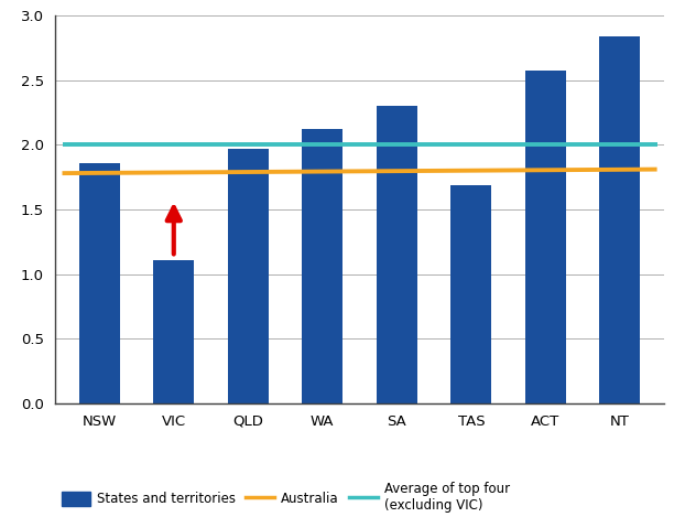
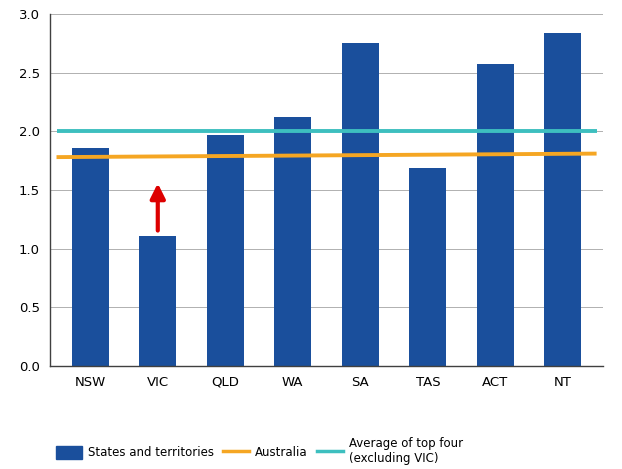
SA: 2.30 -> 2.75
